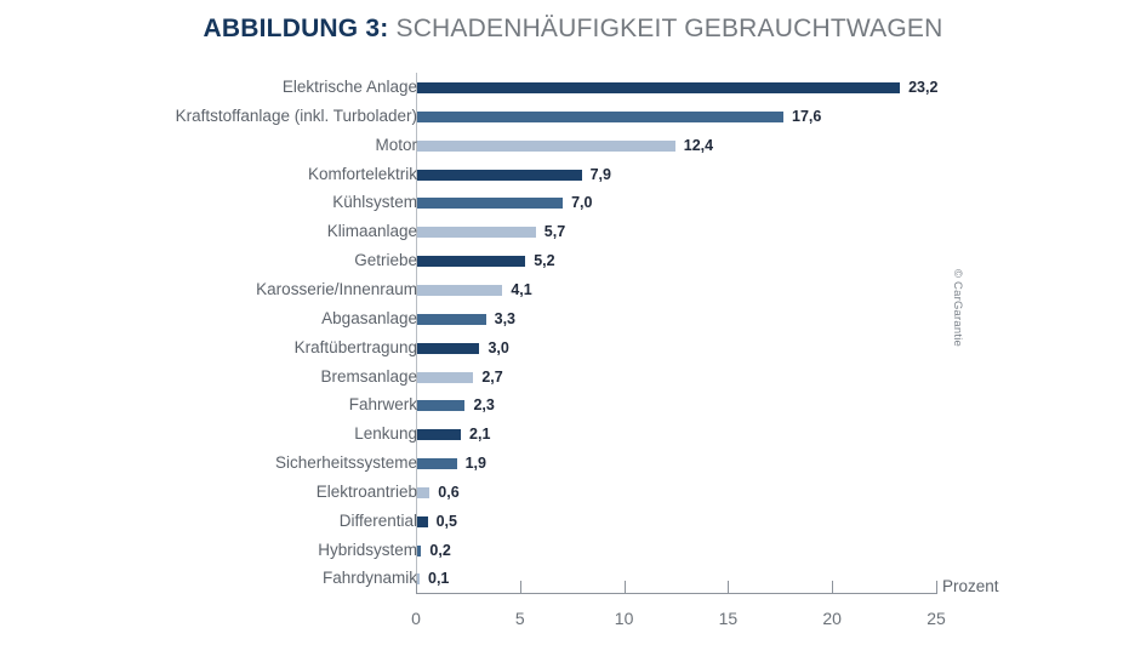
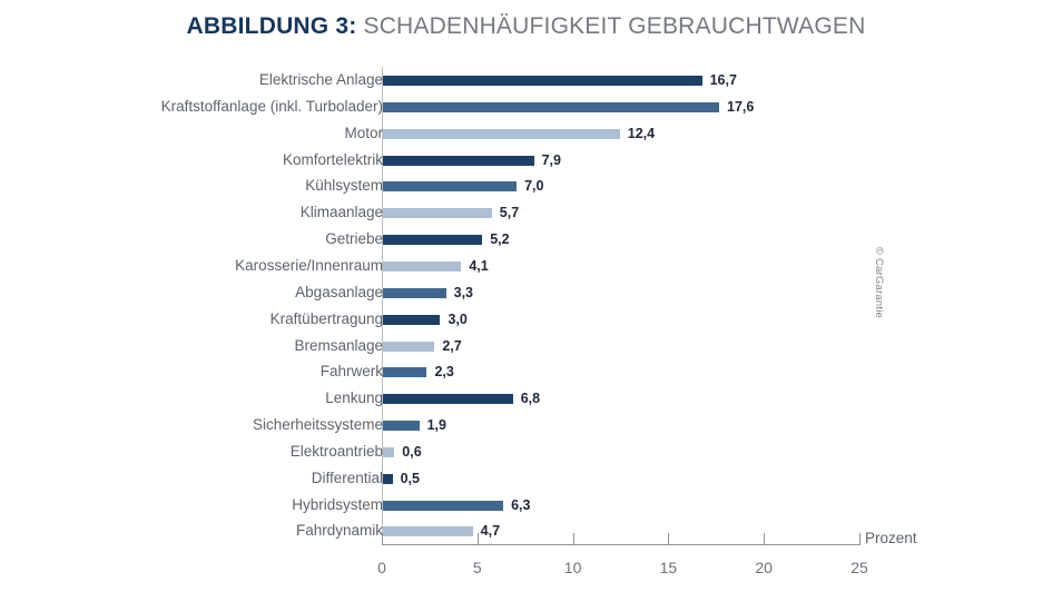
Elektrische Anlage: 23,2 -> 16,7
Lenkung: 2,1 -> 6,8
Hybridsystem: 0,2 -> 6,3
Fahrdynamik: 0,1 -> 4,7
